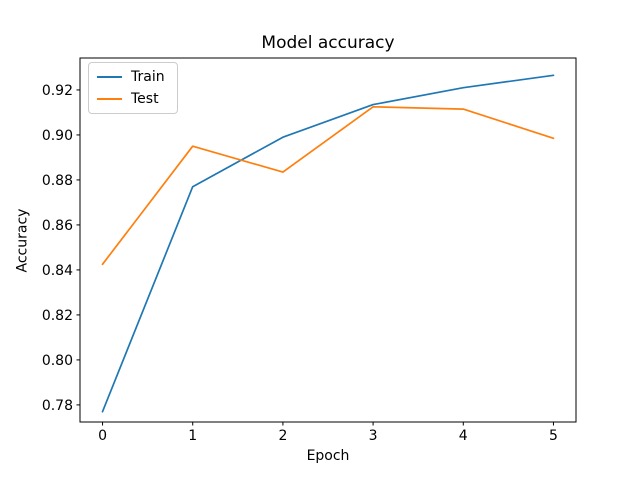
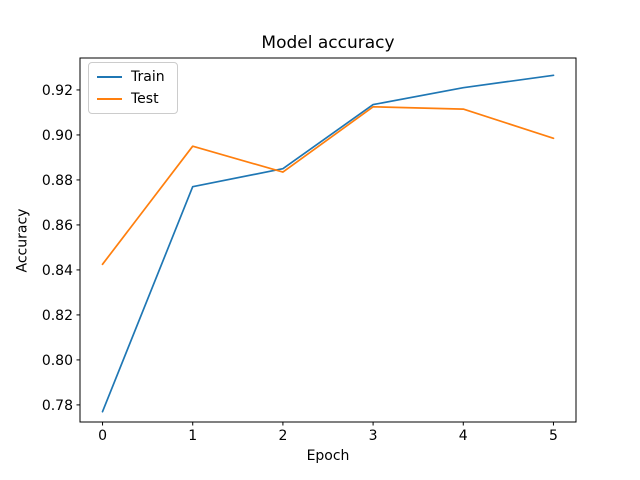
Train/2: 0.899 -> 0.885
